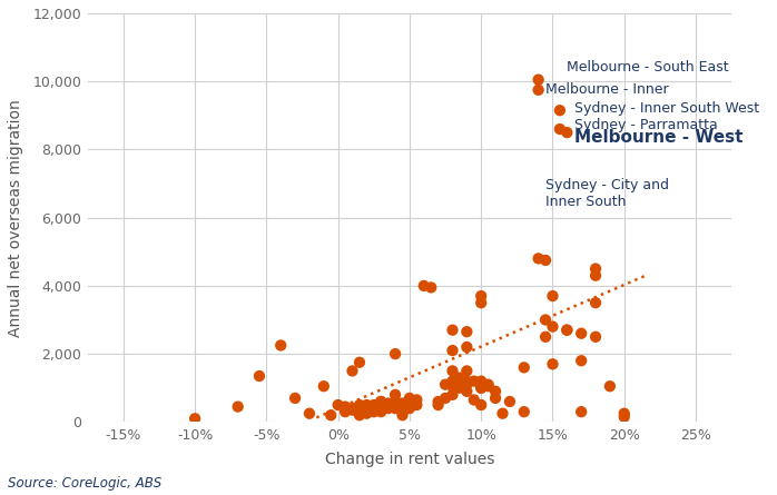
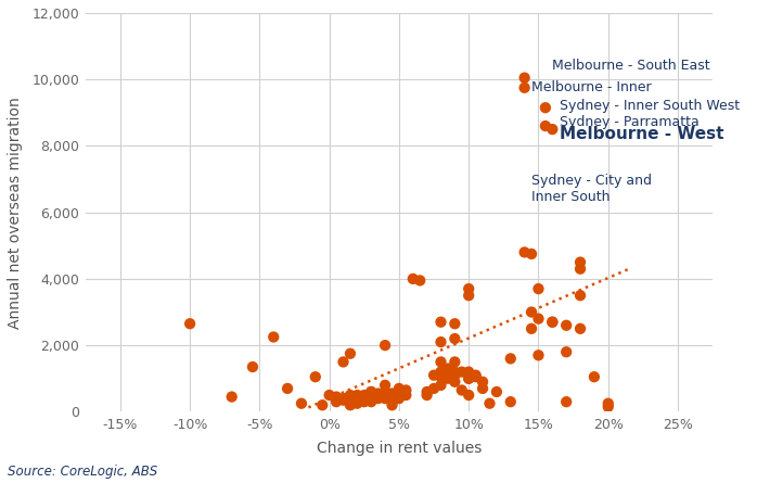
-10%: 100 -> 2,650
